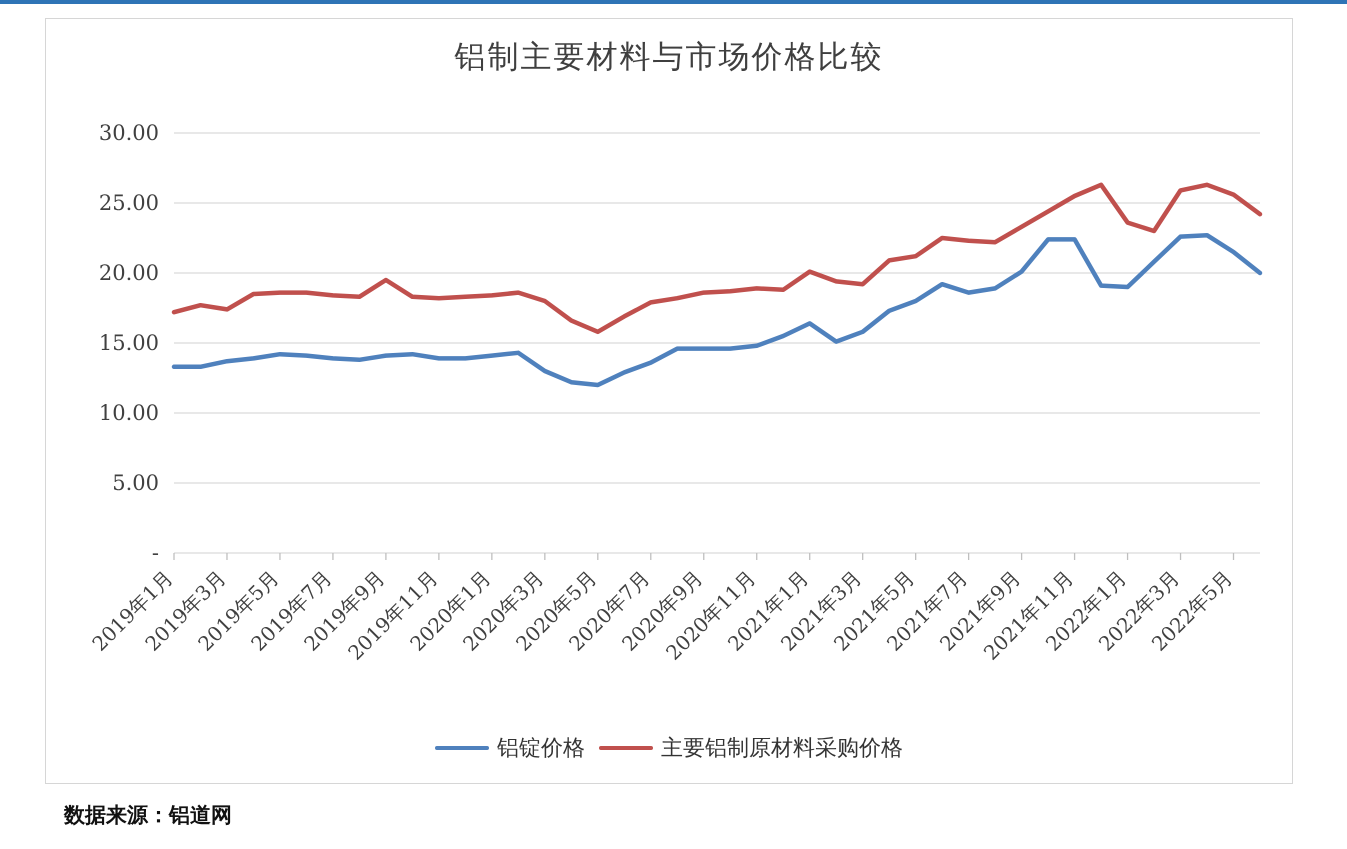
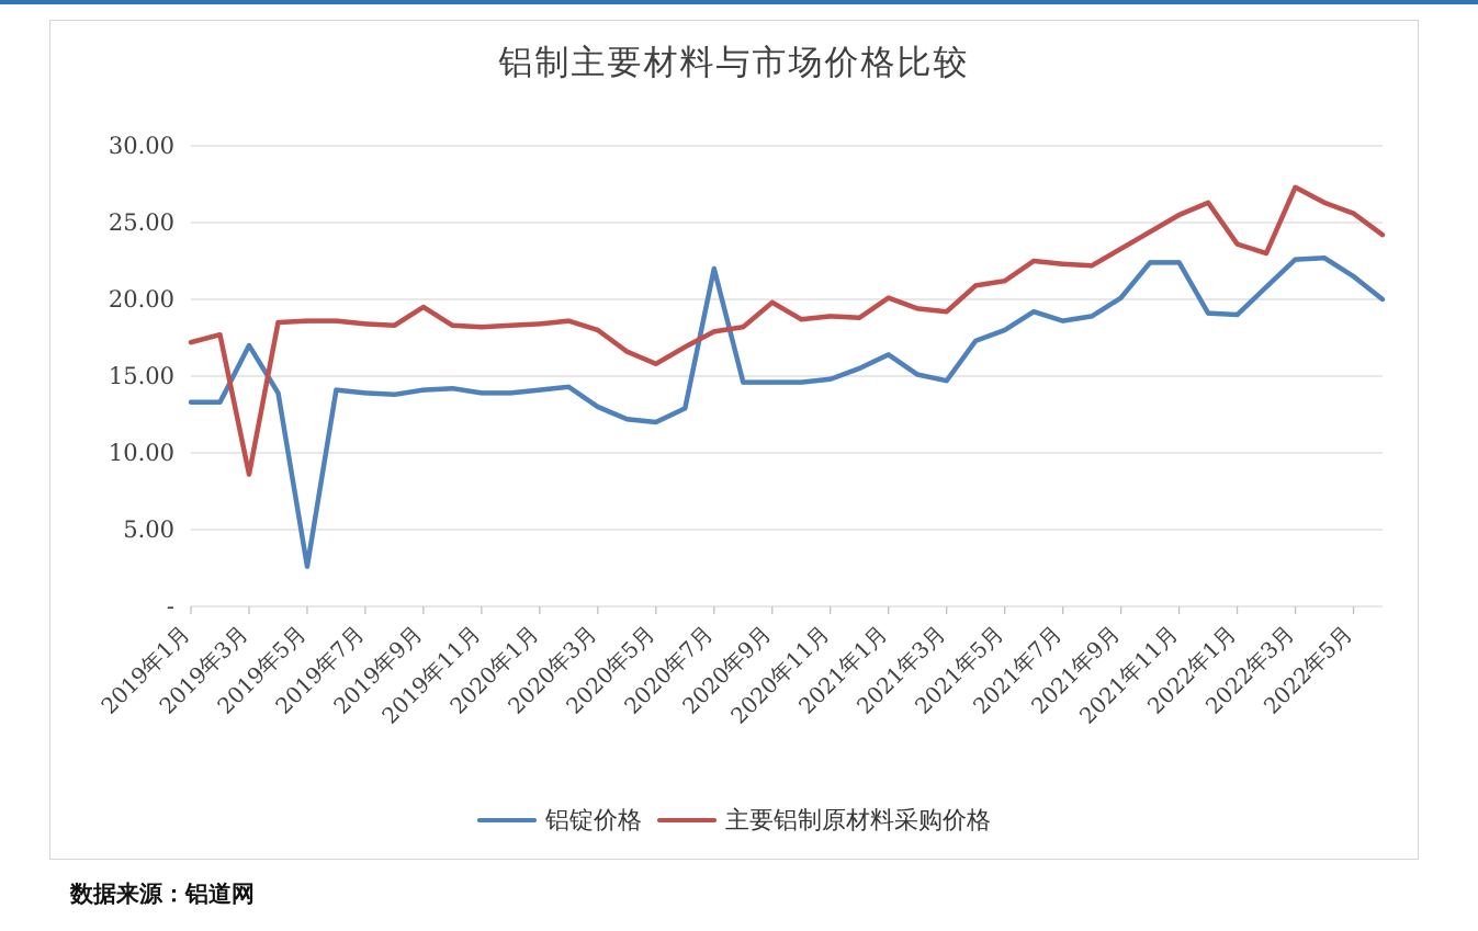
铝锭价格/2019年3月: 13.7 -> 17.0
主要铝制原材料采购价格/2019年3月: 17.4 -> 8.6
铝锭价格/2019年5月: 14.2 -> 2.6
铝锭价格/2020年7月: 13.6 -> 22.0
主要铝制原材料采购价格/2020年9月: 18.6 -> 19.8
铝锭价格/2021年3月: 15.8 -> 14.7
主要铝制原材料采购价格/2022年3月: 25.9 -> 27.3
